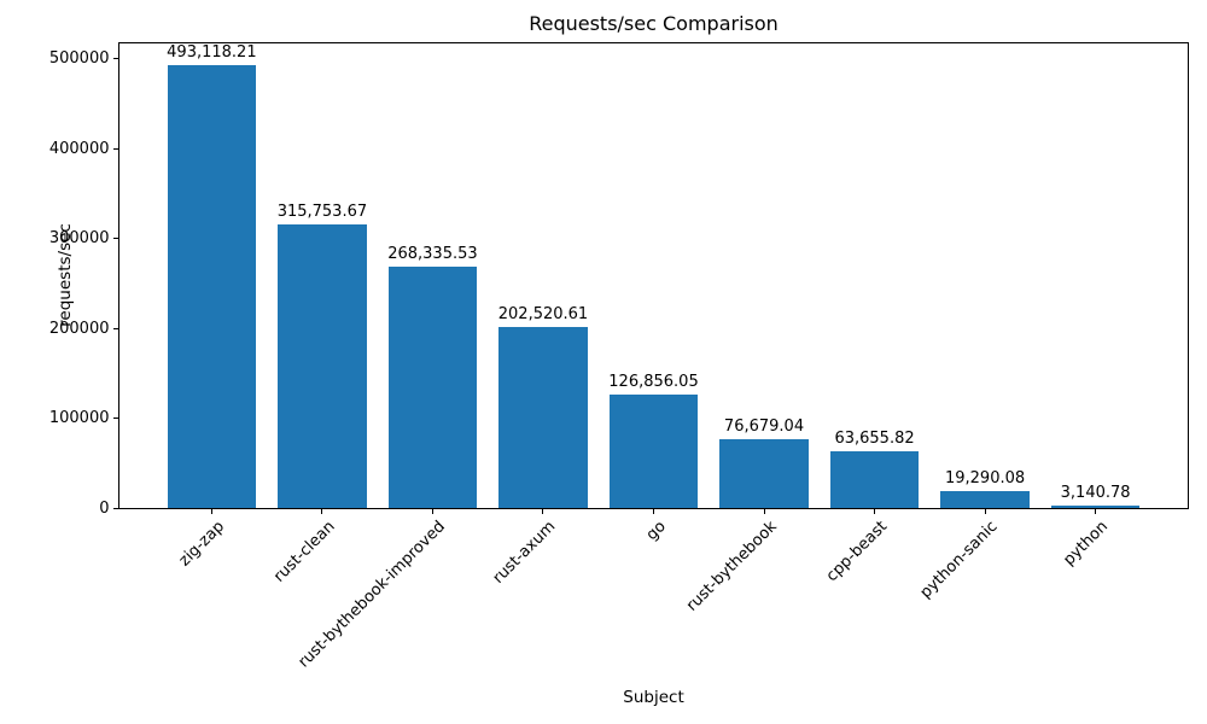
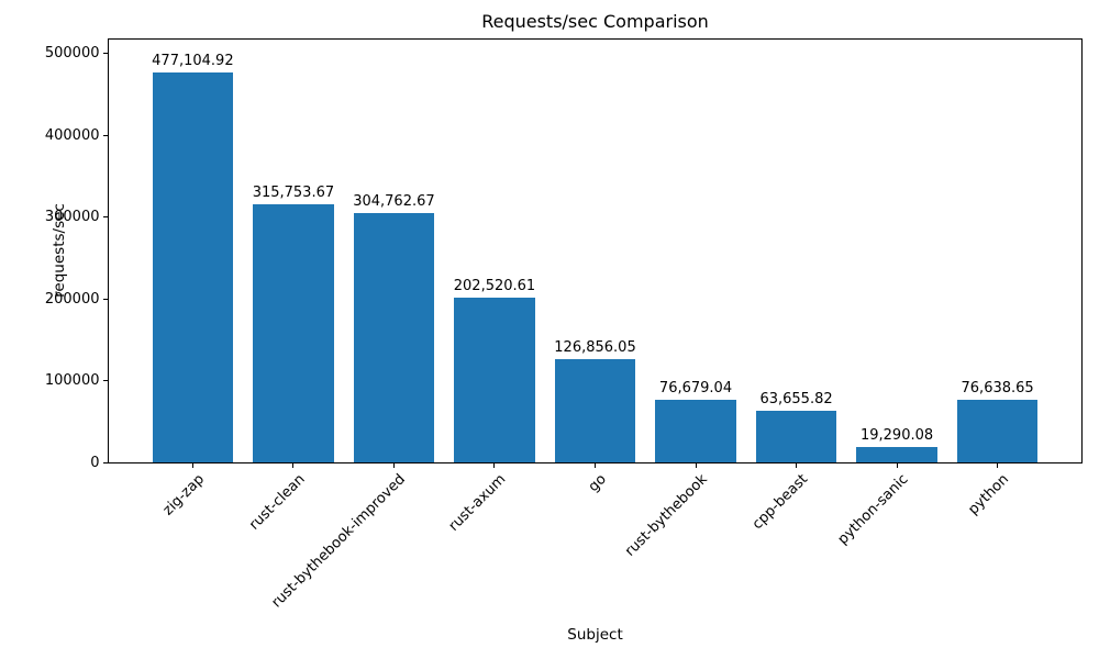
zig-zap: 493,118.21 -> 477,104.92
rust-bythebook-improved: 268,335.53 -> 304,762.67
python: 3,140.78 -> 76,638.65
